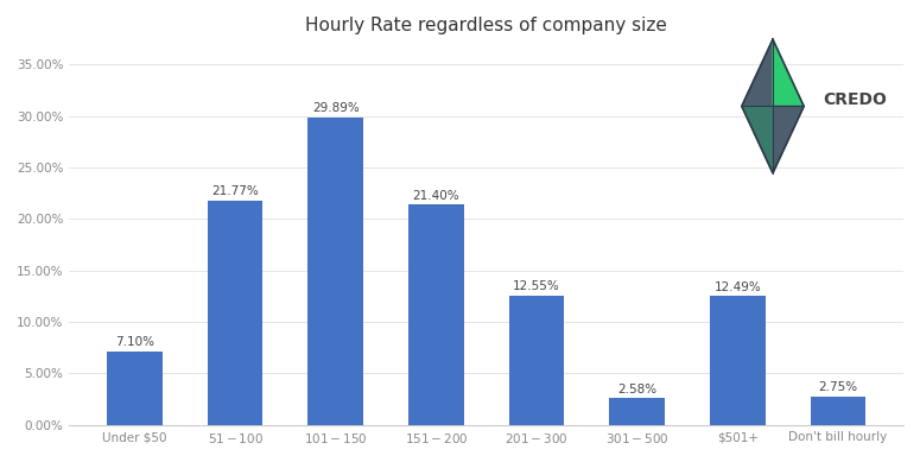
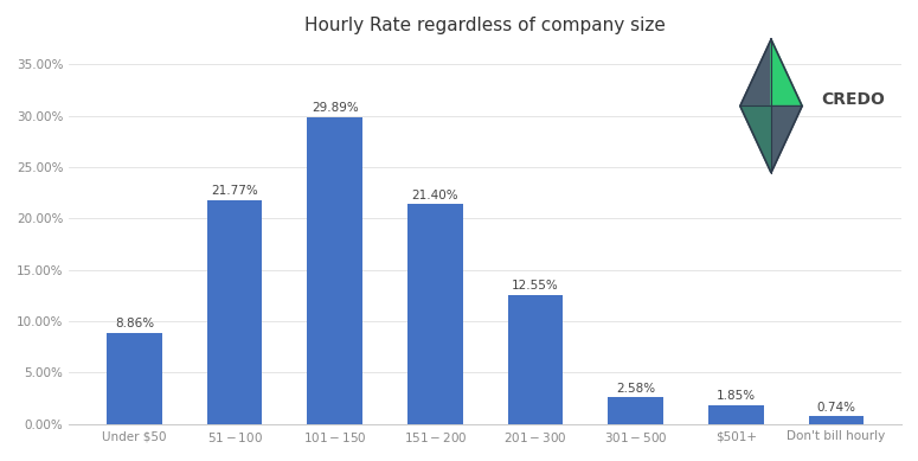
Hourly Rate regardless of company size/Under $50: 7.10% -> 8.86%
Hourly Rate regardless of company size/$501+: 12.49% -> 1.85%
Hourly Rate regardless of company size/Don't bill hourly: 2.75% -> 0.74%
